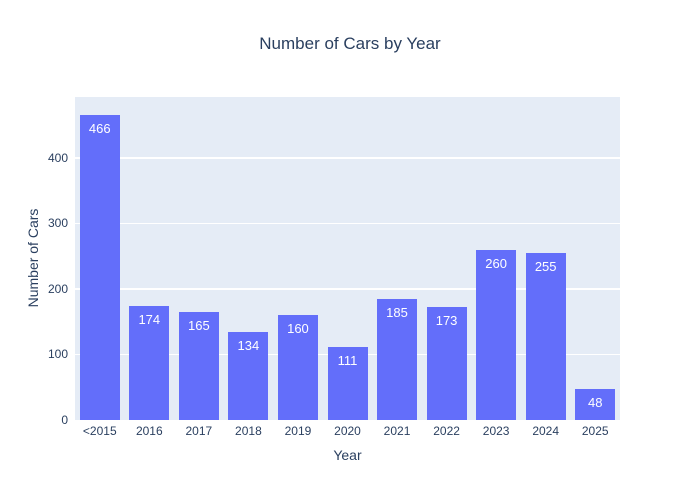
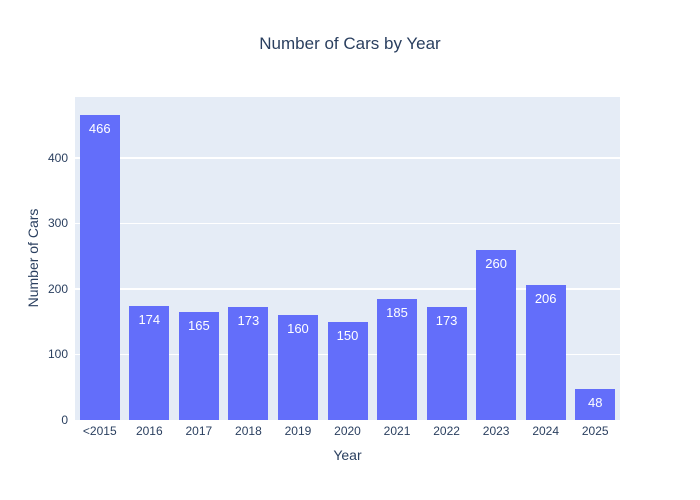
2018: 134 -> 173
2020: 111 -> 150
2024: 255 -> 206
